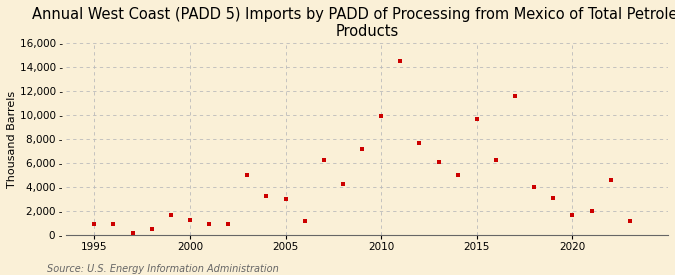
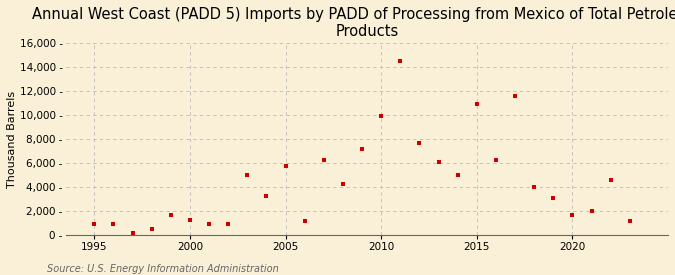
2005: 3,000 - -> 5,700 -
2015: 9,700 - -> 10,900 -
